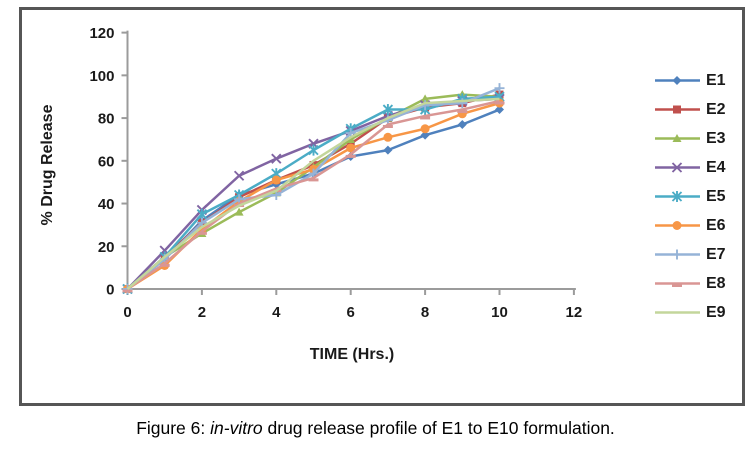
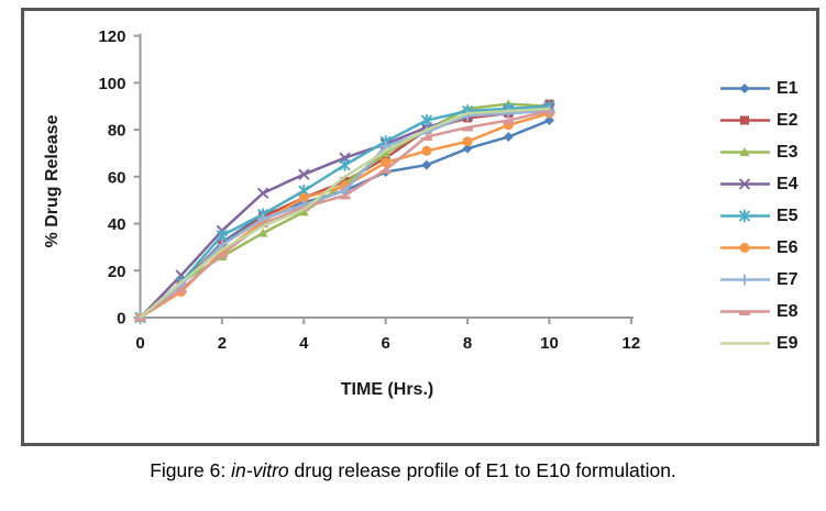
E7/4: 44 -> 48
E5/8: 84 -> 88
E7/10: 94 -> 88
